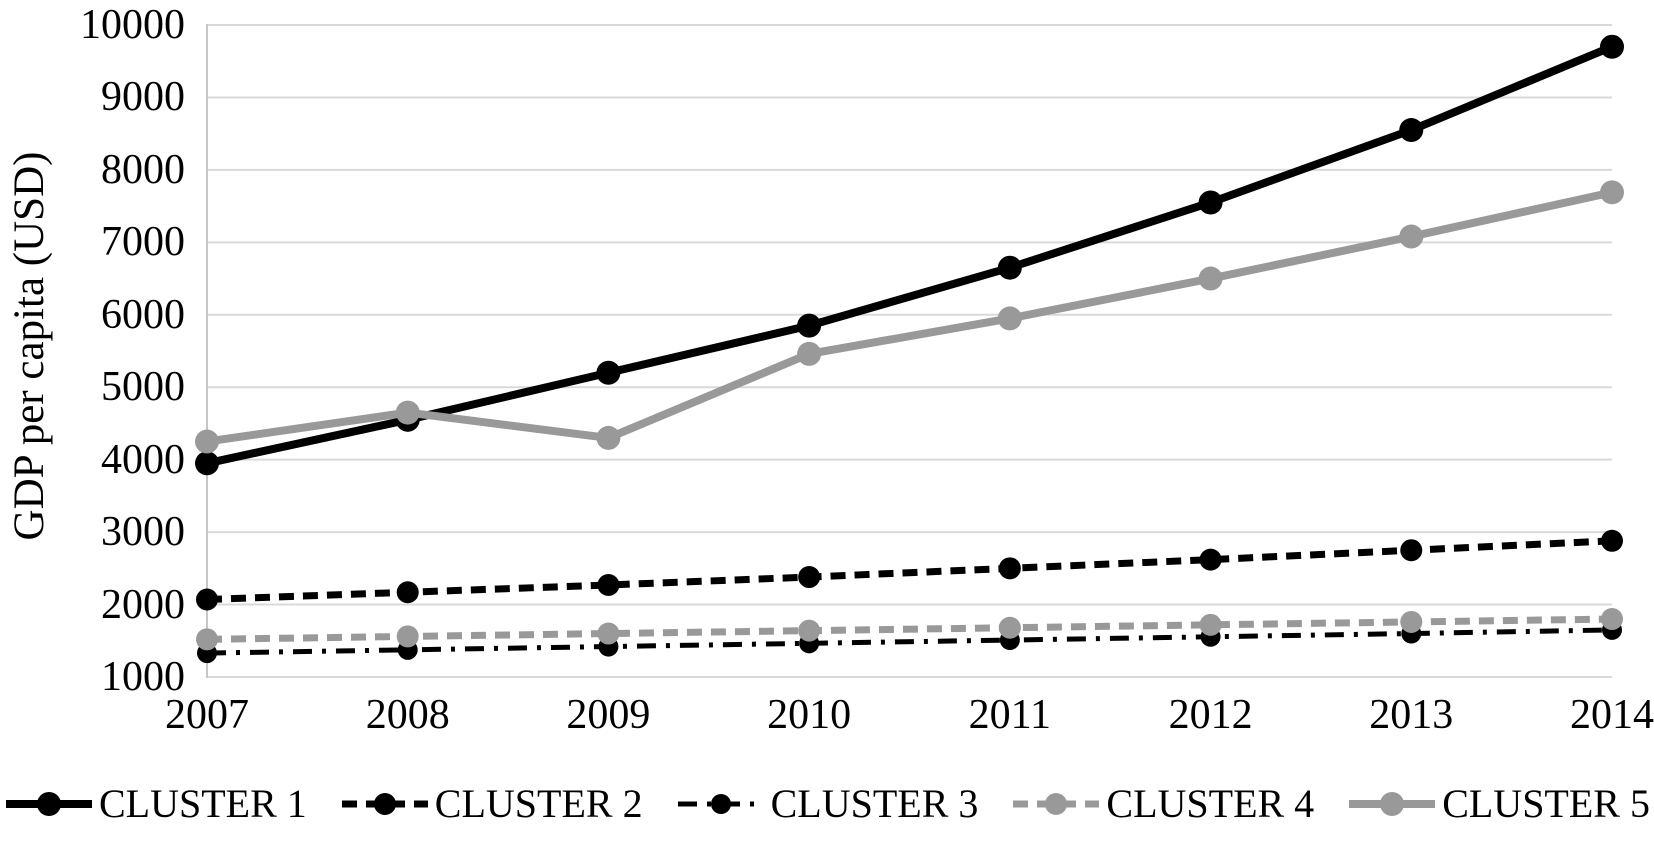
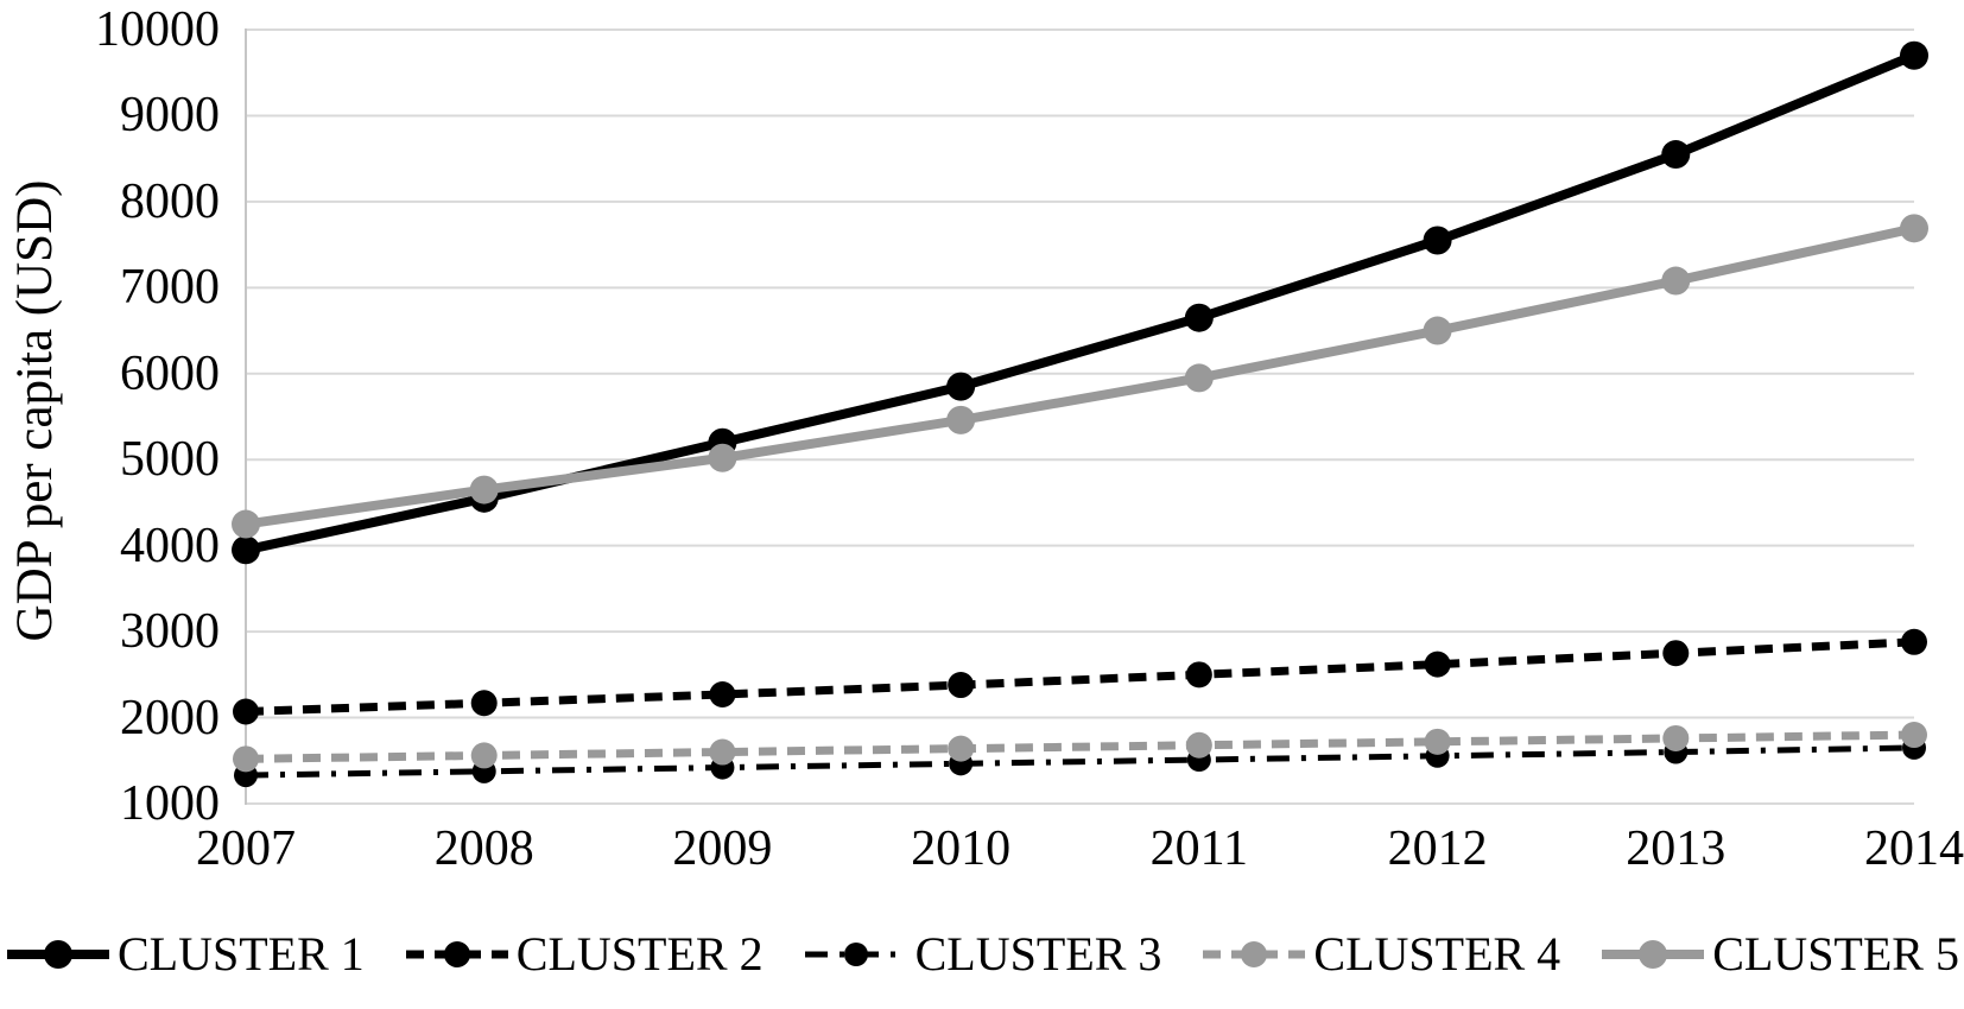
CLUSTER 5/2009: 4300 -> 5000
